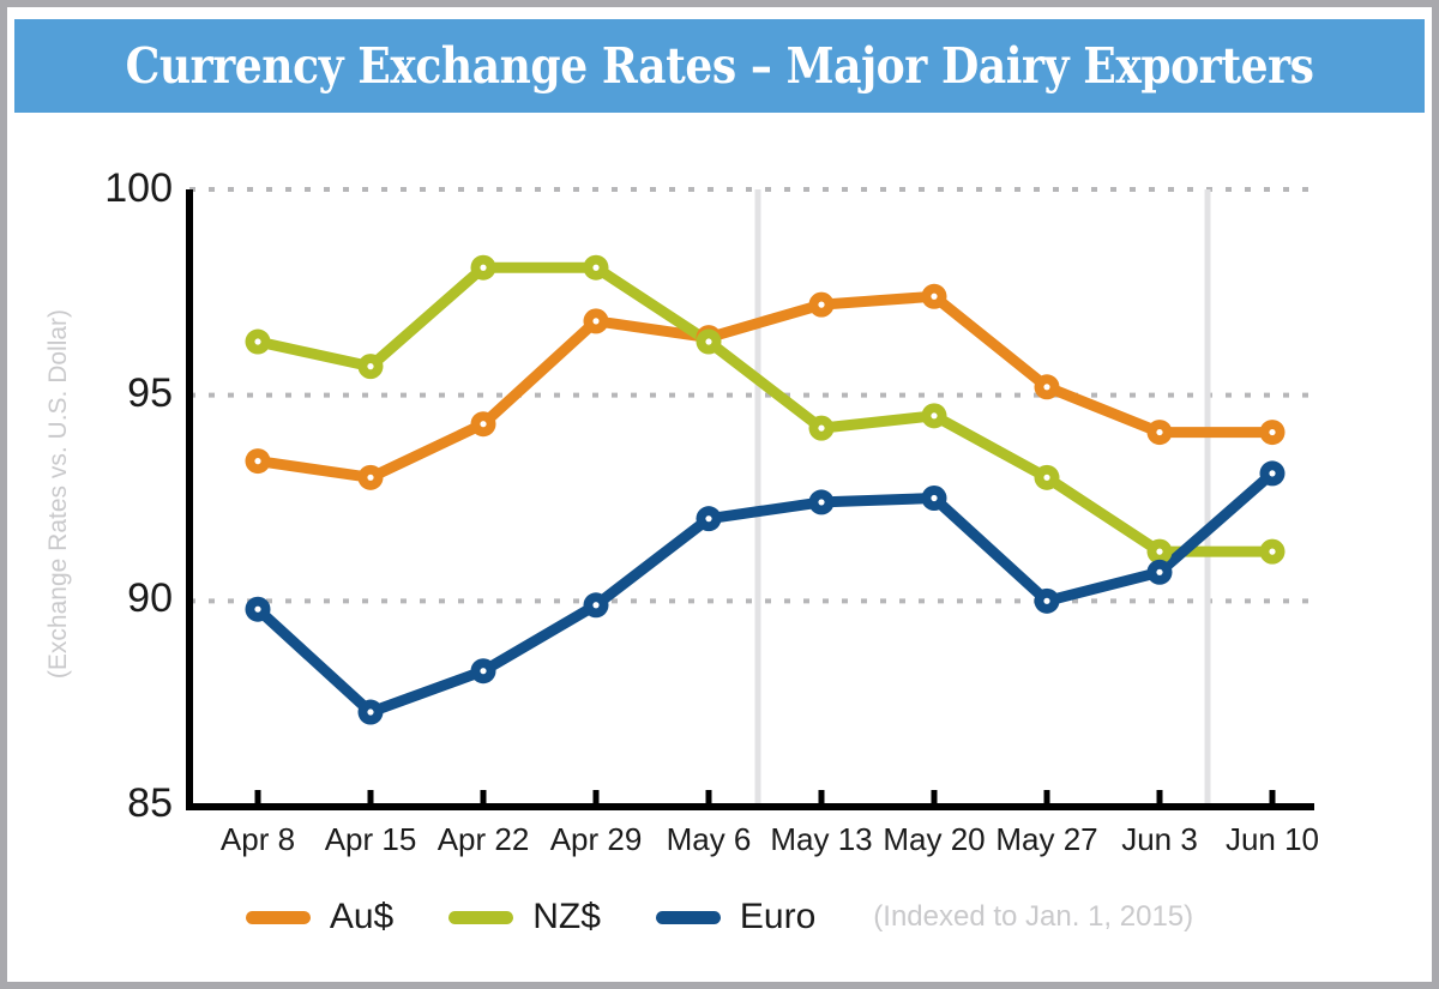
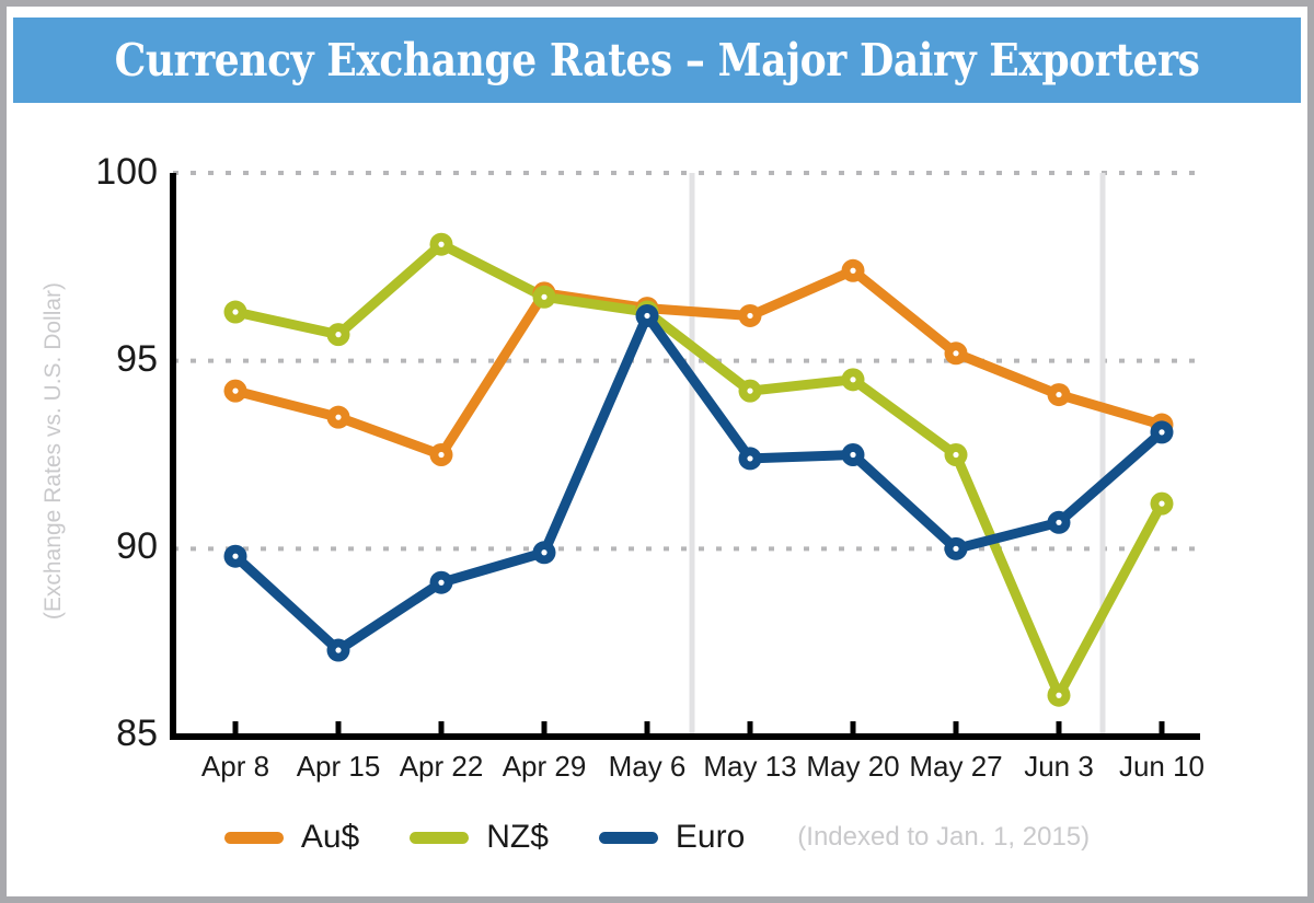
Au$/Apr 8: 93.4 -> 94.2
Au$/Apr 15: 93.0 -> 93.5
Au$/Apr 22: 94.3 -> 92.5
Euro/Apr 22: 88.3 -> 89.1
NZ$/Apr 29: 98.1 -> 96.7
Euro/May 6: 92.0 -> 96.2
Au$/May 13: 97.2 -> 96.2
NZ$/May 27: 93.0 -> 92.5
NZ$/Jun 3: 91.2 -> 86.1
Au$/Jun 10: 94.1 -> 93.3
